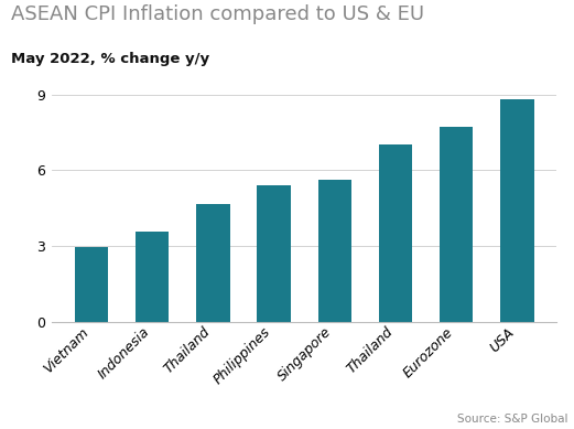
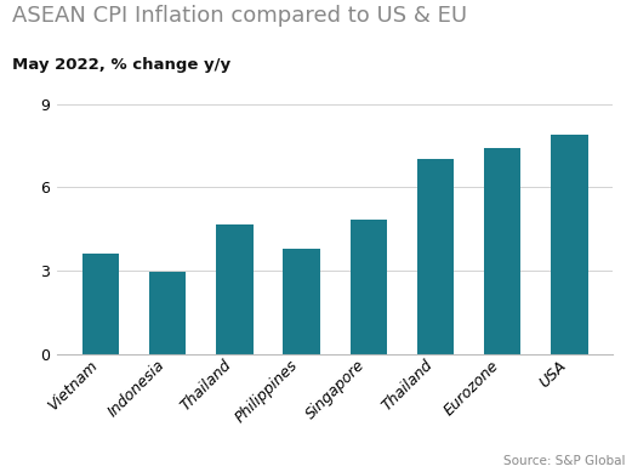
Vietnam: 2.96 -> 3.60
Indonesia: 3.55 -> 2.95
Philippines: 5.40 -> 3.80
Singapore: 5.60 -> 4.85
Eurozone: 7.70 -> 7.40
USA: 8.80 -> 7.90
